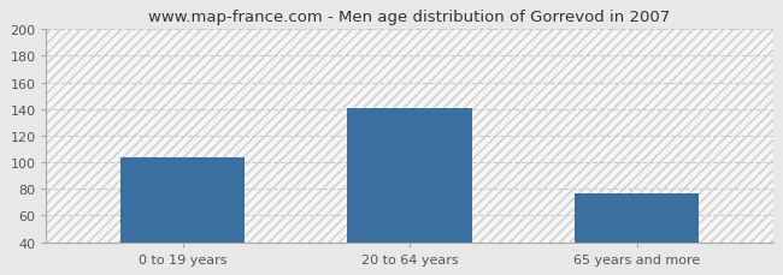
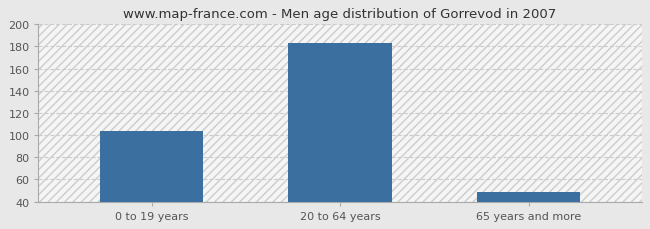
20 to 64 years: 141 -> 183
65 years and more: 77 -> 49
